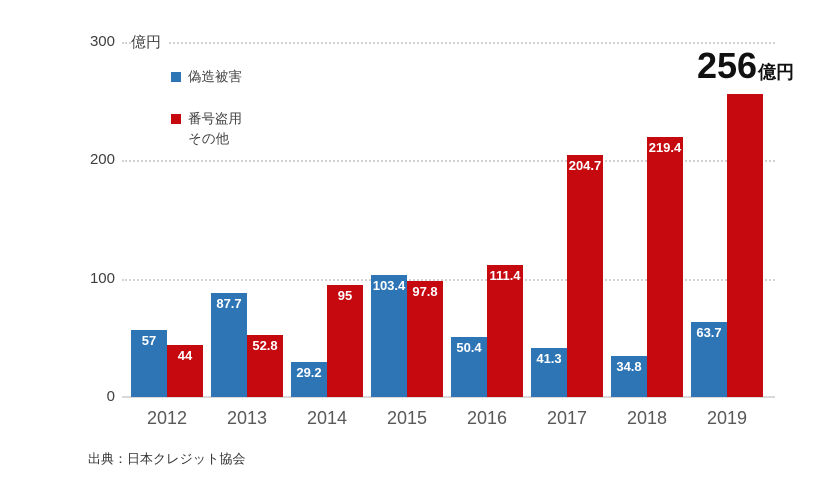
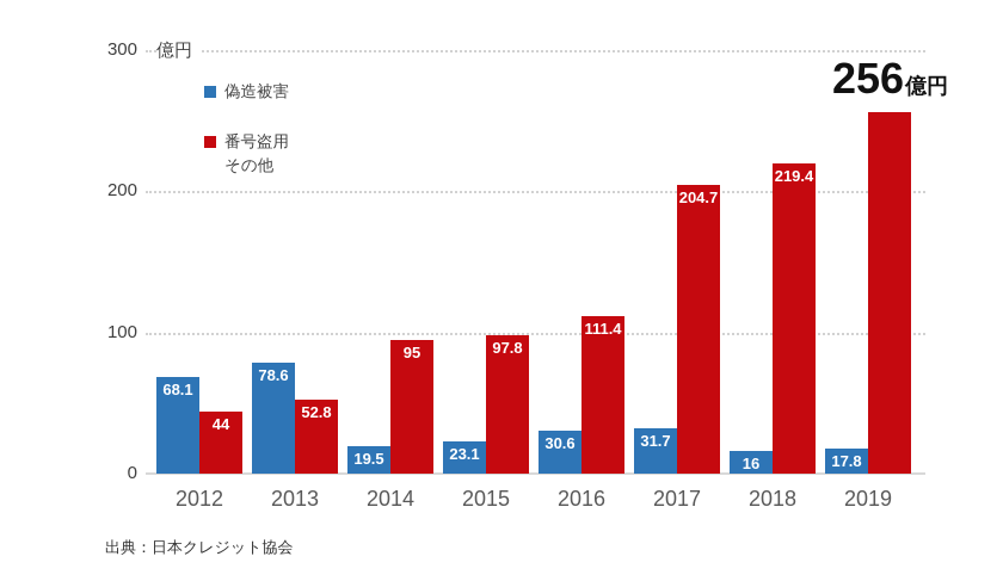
偽造被害/2012: 57 -> 68.1
偽造被害/2013: 87.7 -> 78.6
偽造被害/2014: 29.2 -> 19.5
偽造被害/2015: 103.4 -> 23.1
偽造被害/2016: 50.4 -> 30.6
偽造被害/2017: 41.3 -> 31.7
偽造被害/2018: 34.8 -> 16
偽造被害/2019: 63.7 -> 17.8
